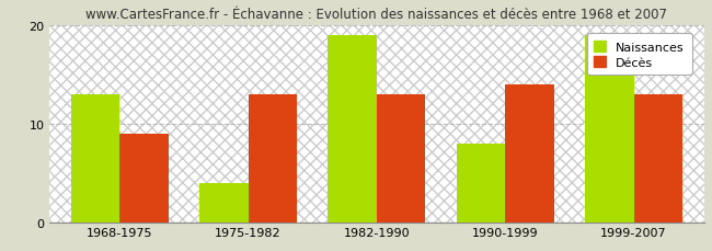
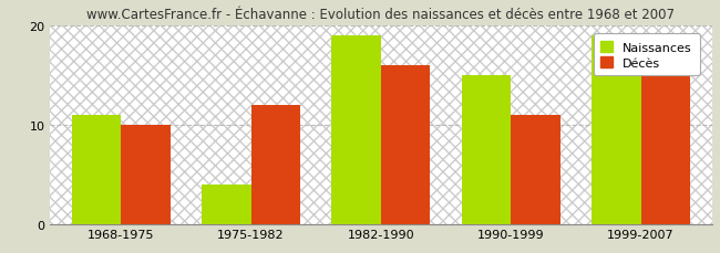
Naissances/1968-1975: 13 -> 11
Décès/1968-1975: 9 -> 10
Décès/1975-1982: 13 -> 12
Décès/1982-1990: 13 -> 16
Naissances/1990-1999: 8 -> 15
Décès/1990-1999: 14 -> 11
Décès/1999-2007: 13 -> 15
